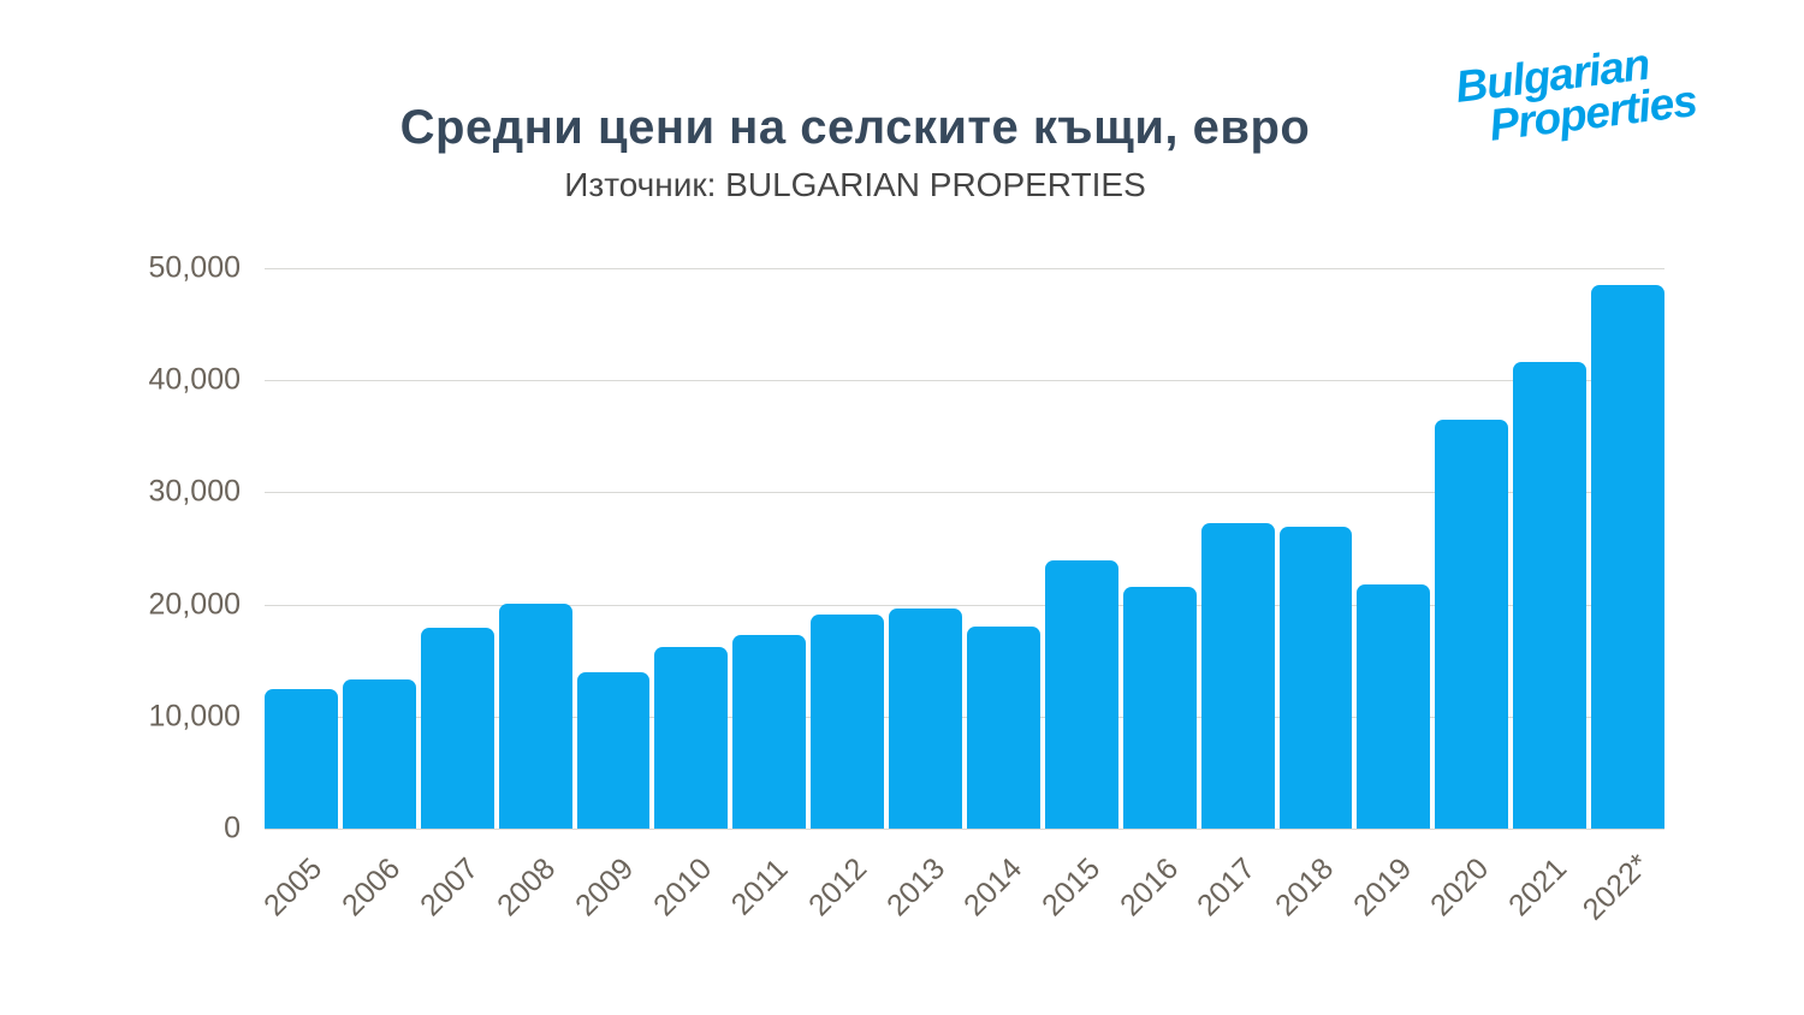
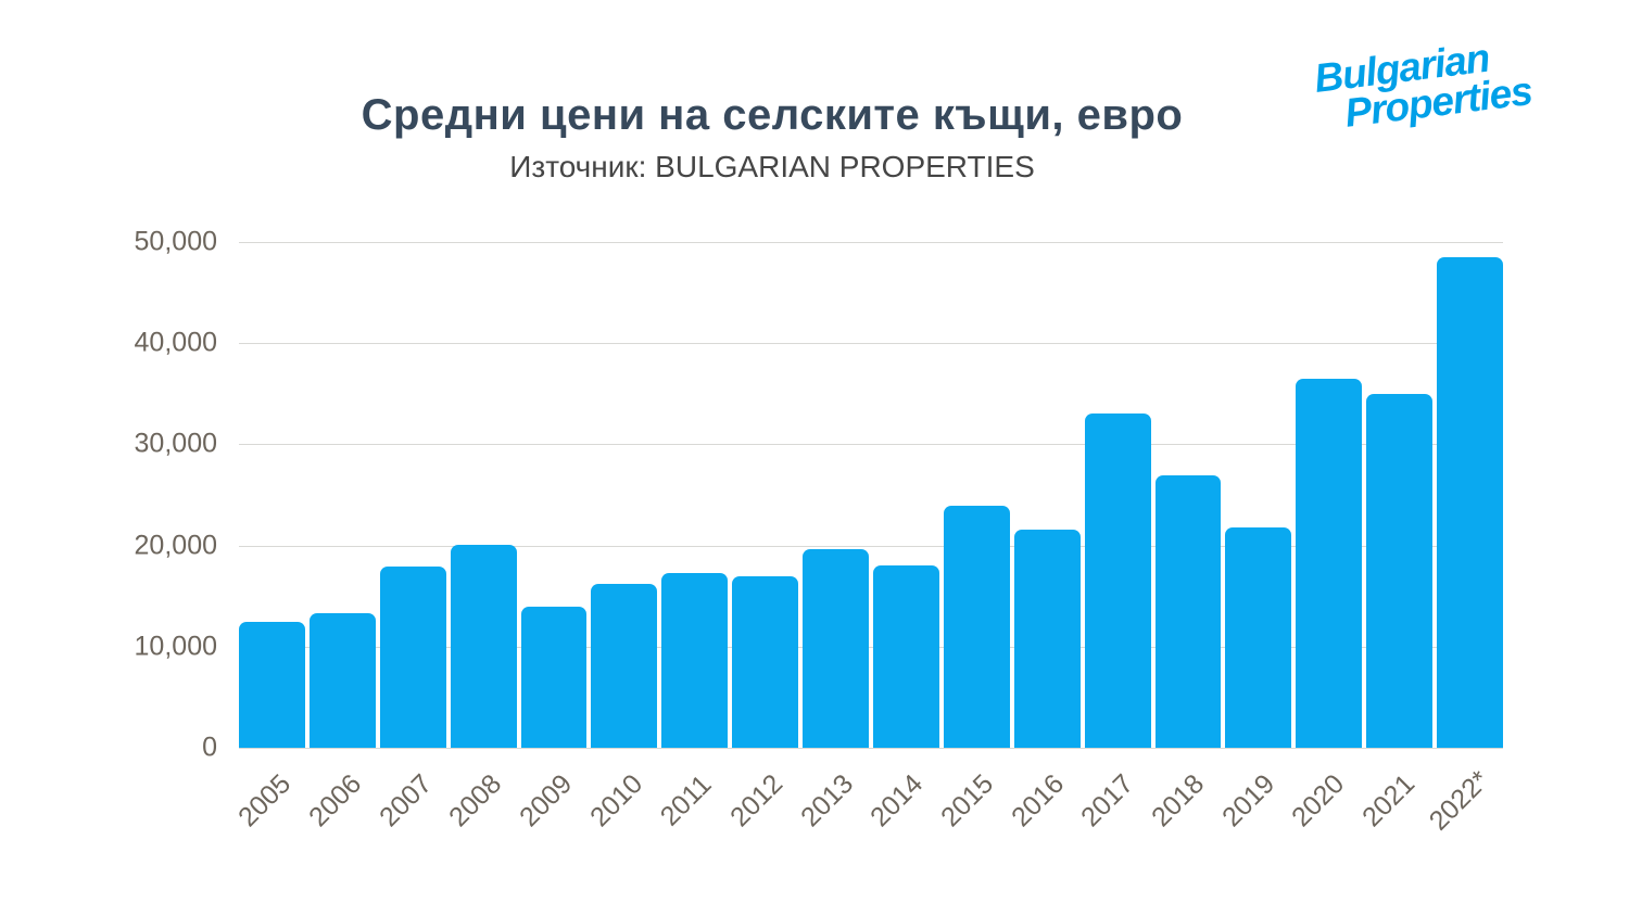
2012: 19000 -> 17000
2017: 27000 -> 33000
2021: 42000 -> 35000
